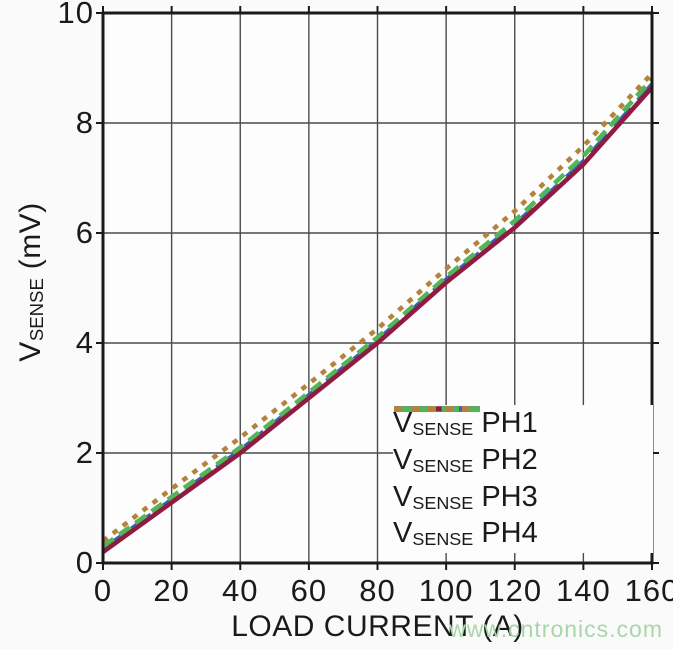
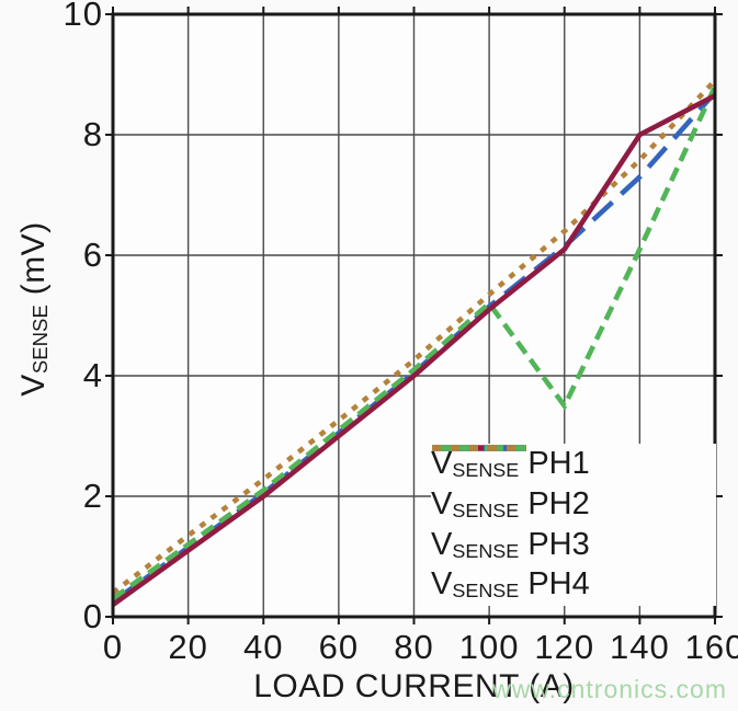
VSENSE PH3/120: 6.2 -> 3.5
VSENSE PH1/140: 7.2 -> 8.0
VSENSE PH3/140: 7.4 -> 6.1
